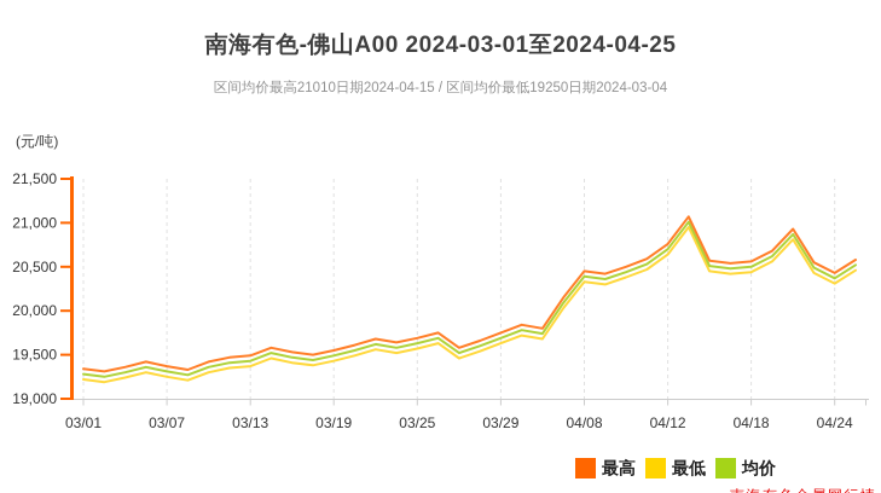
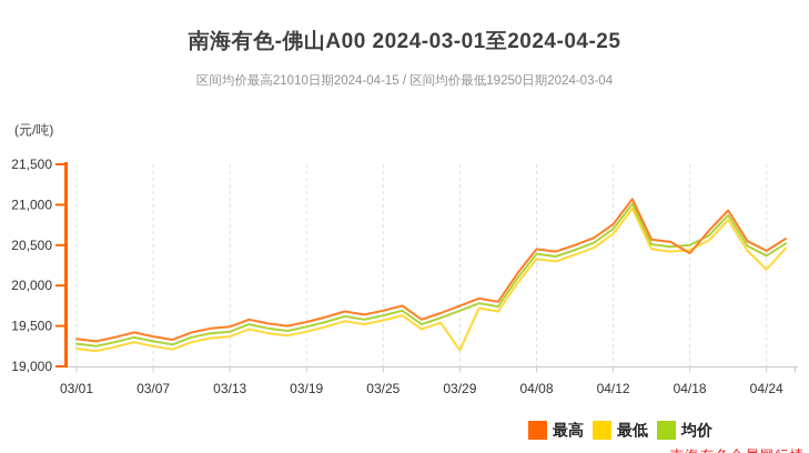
最低/03/29: 19600 -> 19200
最高/04/18: 20600 -> 20400
最低/04/24: 20300 -> 20200
